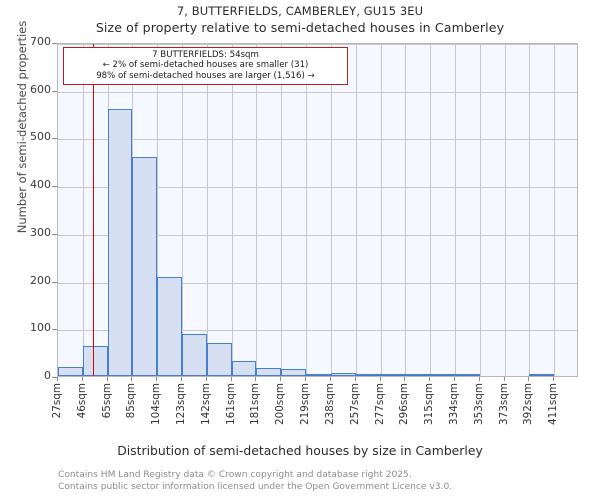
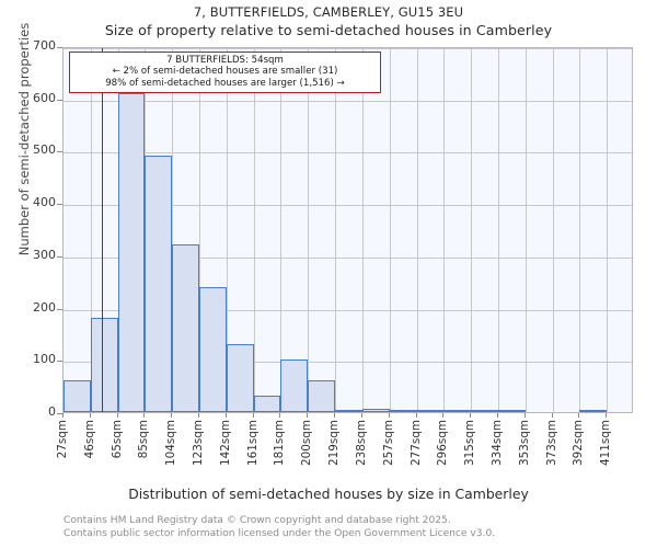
27sqm: 20 -> 60
46sqm: 60 -> 180
65sqm: 560 -> 610
85sqm: 460 -> 490
104sqm: 210 -> 320
123sqm: 90 -> 240
142sqm: 70 -> 130
181sqm: 20 -> 100
200sqm: 10 -> 60
